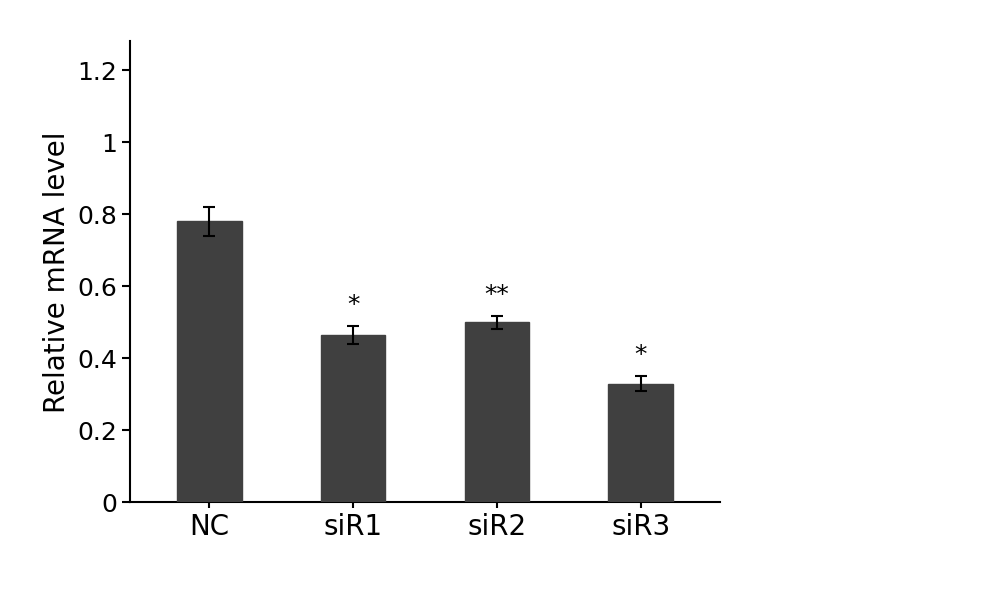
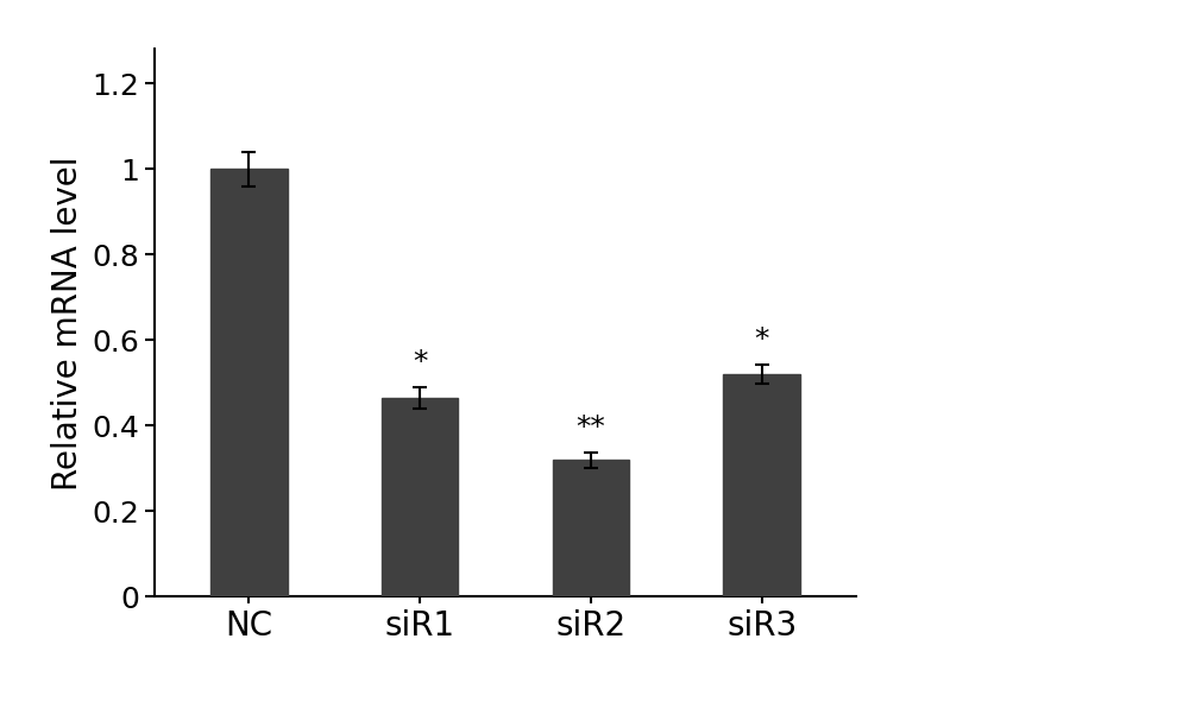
NC: 0.780 -> 1.000
siR2: 0.500 -> 0.320
siR3: 0.330 -> 0.520
